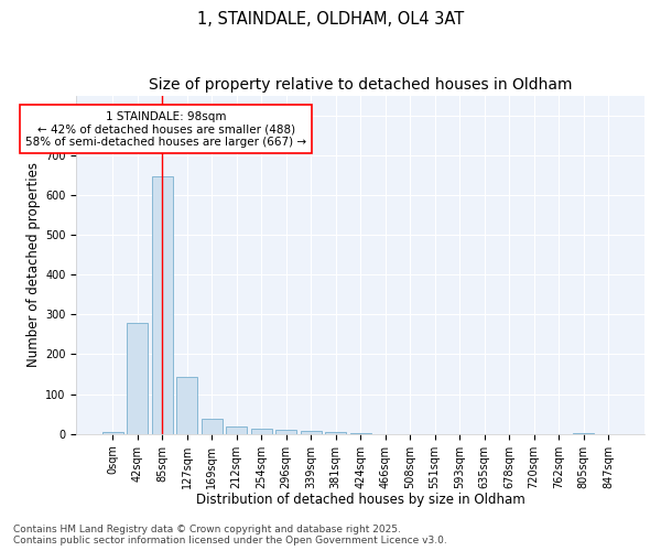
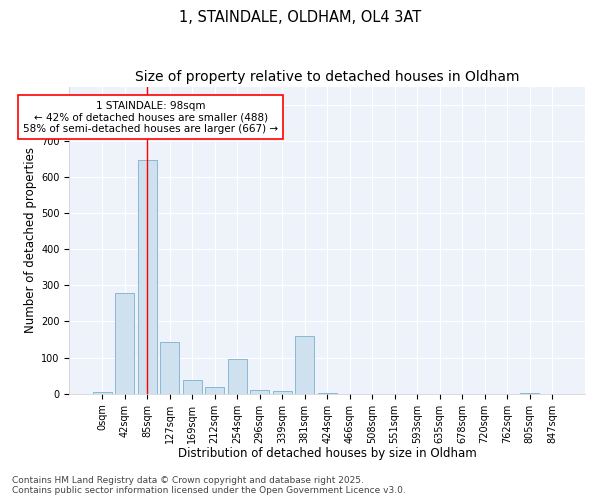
254sqm: 14 -> 95
381sqm: 5 -> 160
